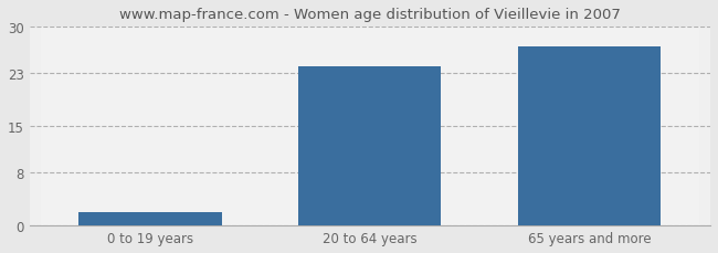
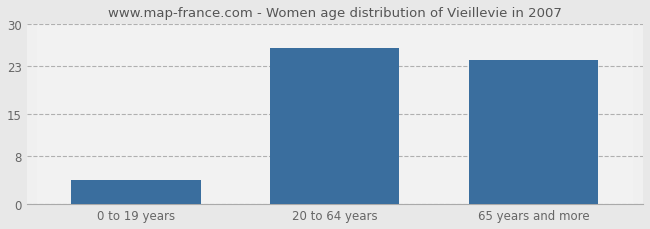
0 to 19 years: 2 -> 4
20 to 64 years: 24 -> 26
65 years and more: 27 -> 24
